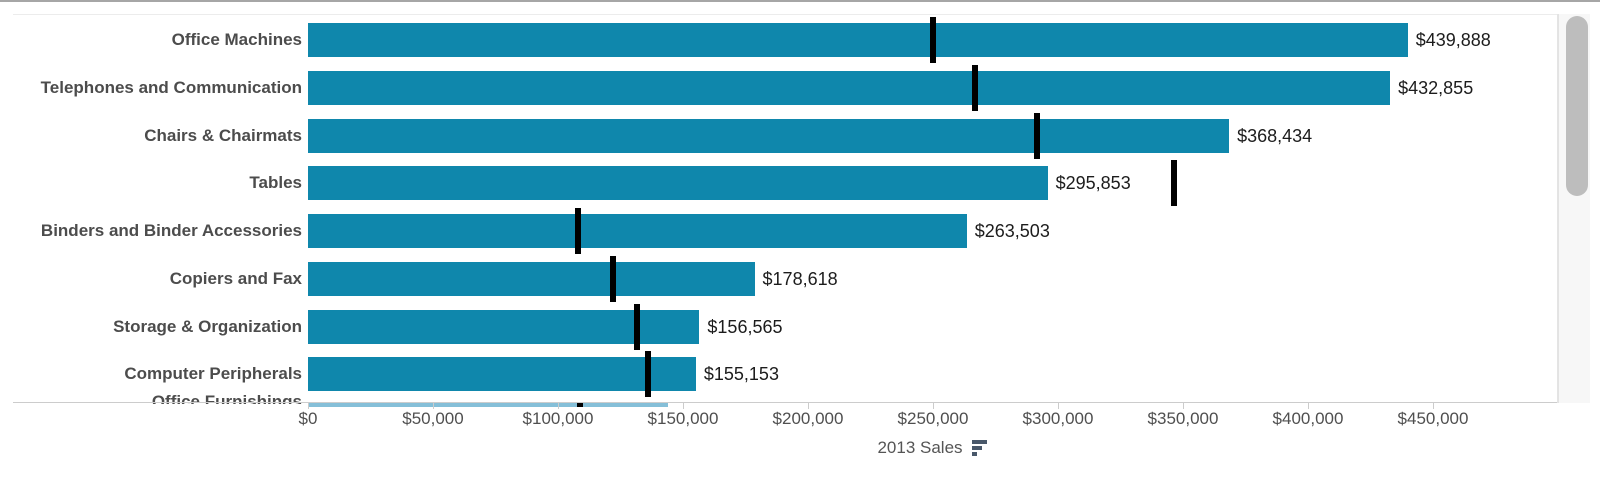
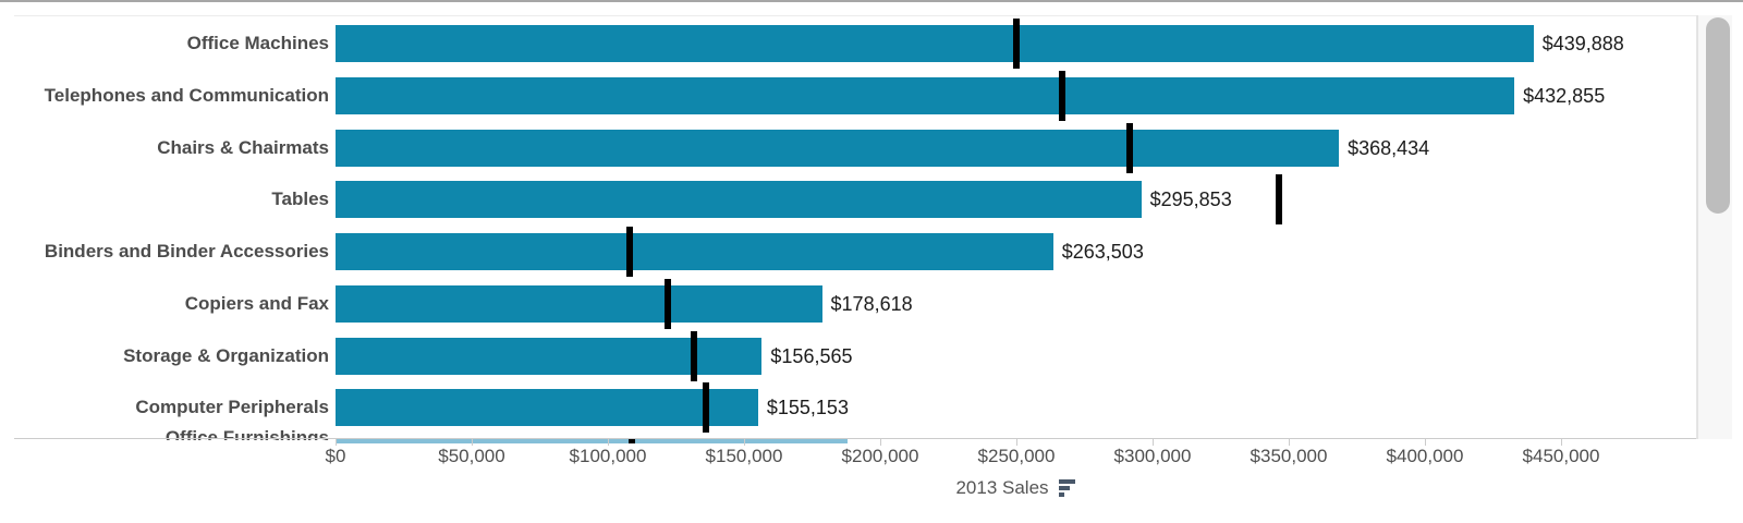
2013 Sales/Office Furnishings: $144000 -> $188000
